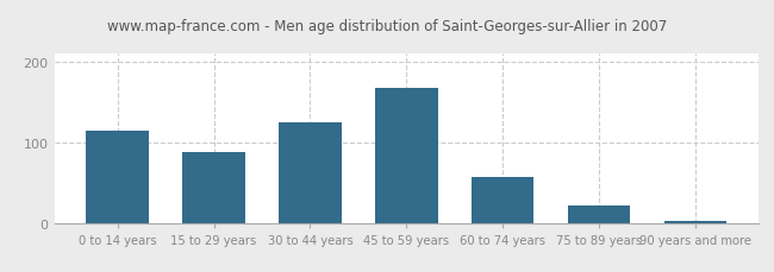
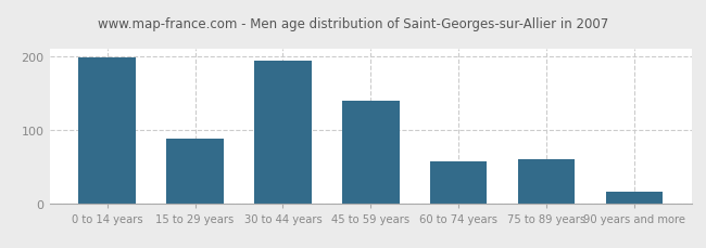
0 to 14 years: 115 -> 198
30 to 44 years: 125 -> 194
45 to 59 years: 168 -> 140
75 to 89 years: 22 -> 60
90 years and more: 3 -> 16
